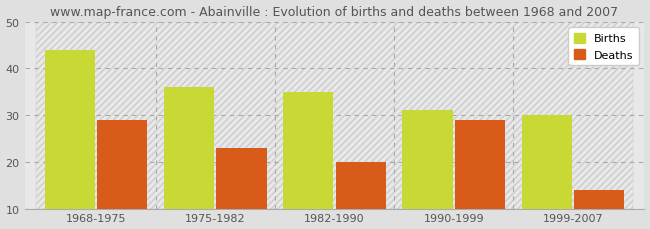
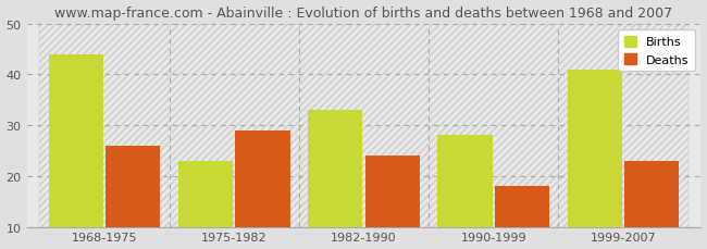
Deaths/1968-1975: 29 -> 26
Births/1975-1982: 36 -> 23
Deaths/1975-1982: 23 -> 29
Births/1982-1990: 35 -> 33
Deaths/1982-1990: 20 -> 24
Births/1990-1999: 31 -> 28
Deaths/1990-1999: 29 -> 18
Births/1999-2007: 30 -> 41
Deaths/1999-2007: 14 -> 23
